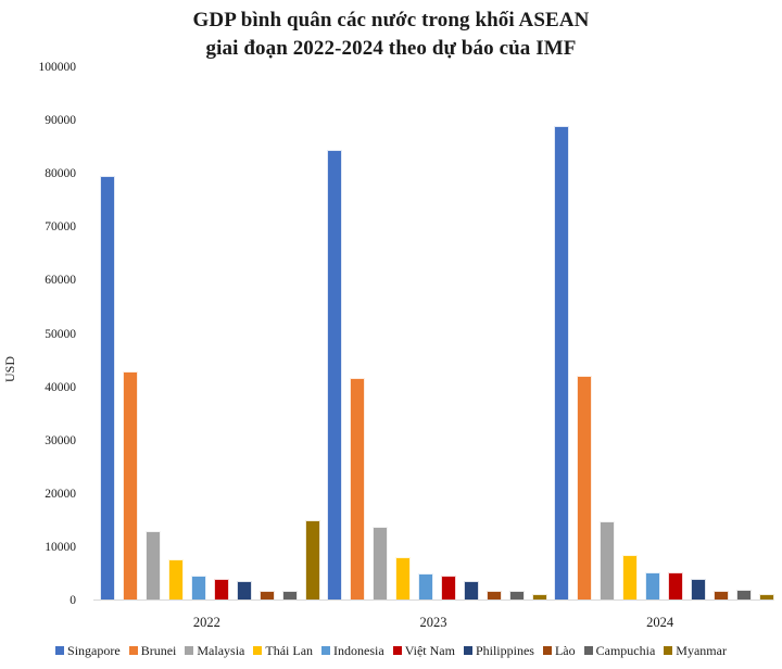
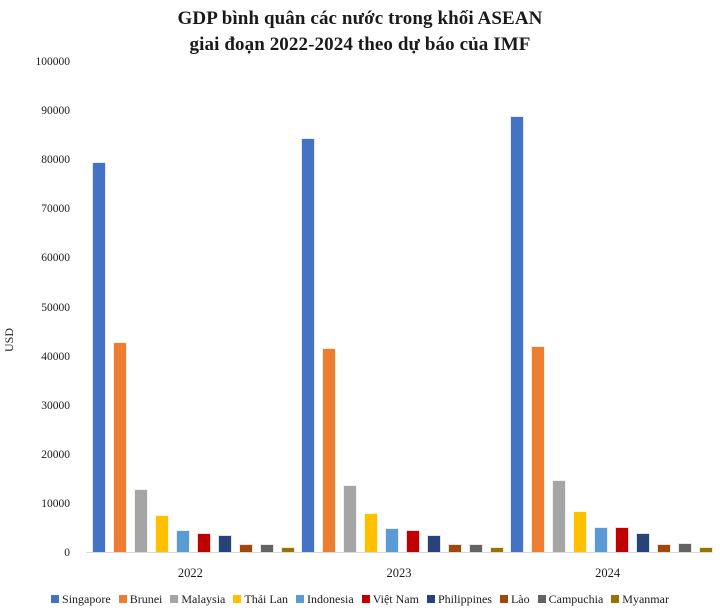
Myanmar/2022: 15000 -> 1000
